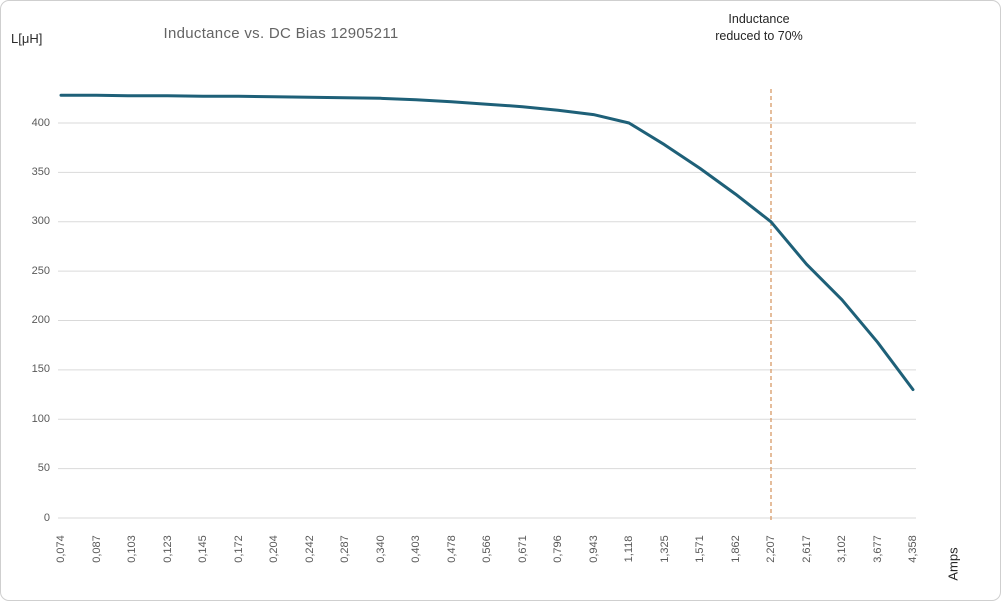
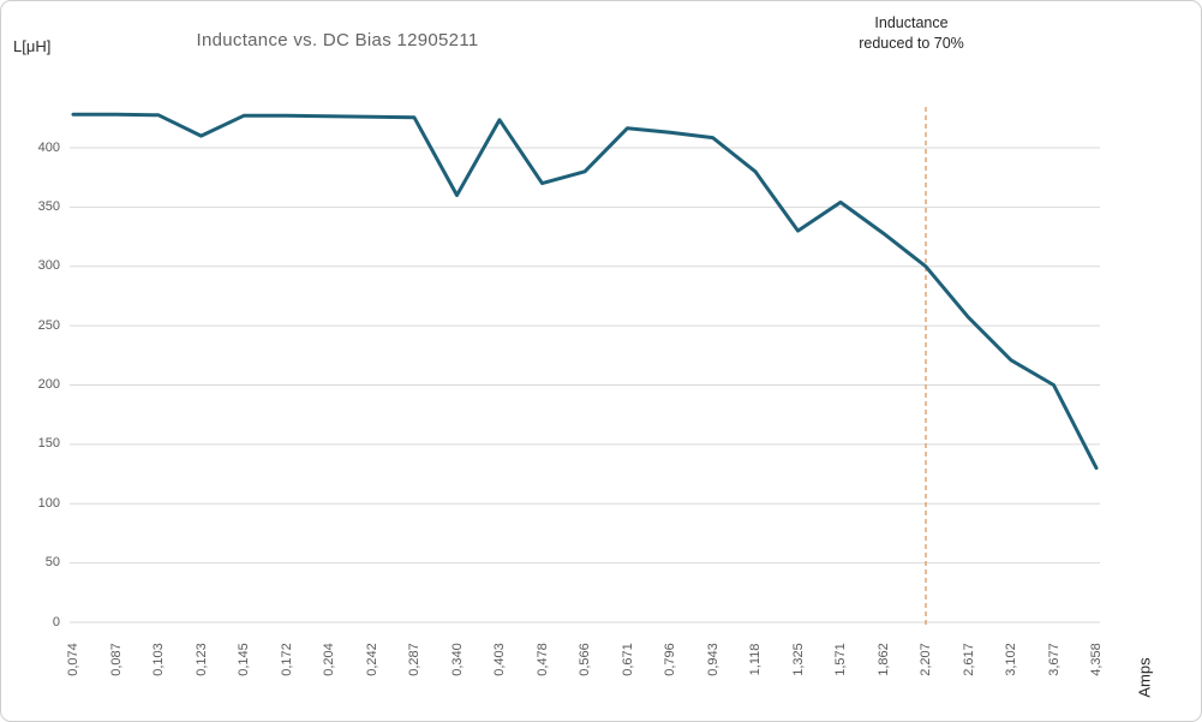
0,123: 430 -> 410
0,340: 420 -> 360
0,478: 420 -> 370
0,566: 420 -> 380
1,118: 400 -> 380
1,325: 380 -> 330
3,677: 180 -> 200
